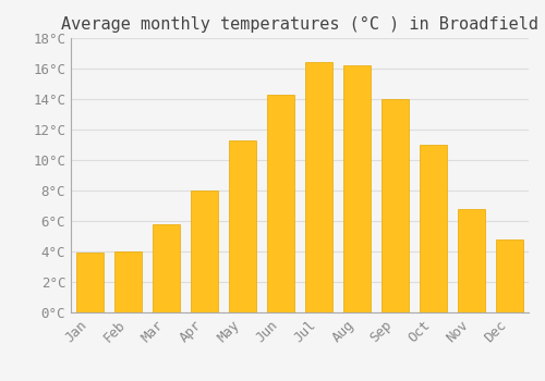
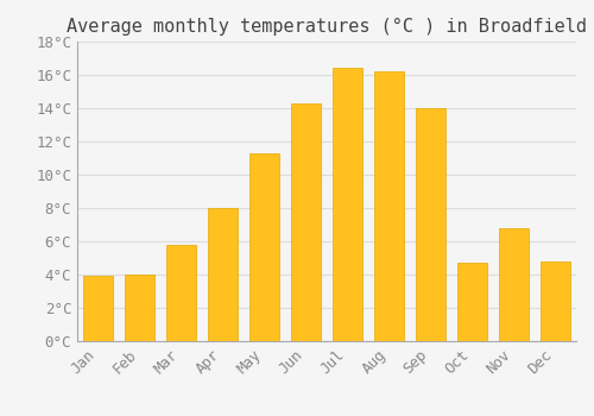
Oct: 11.0°C -> 4.7°C
